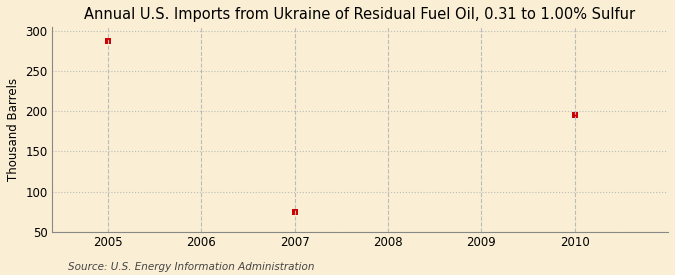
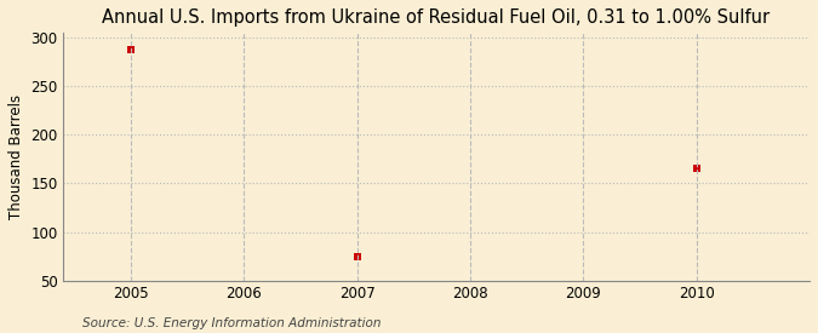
2010: 196 -> 166
